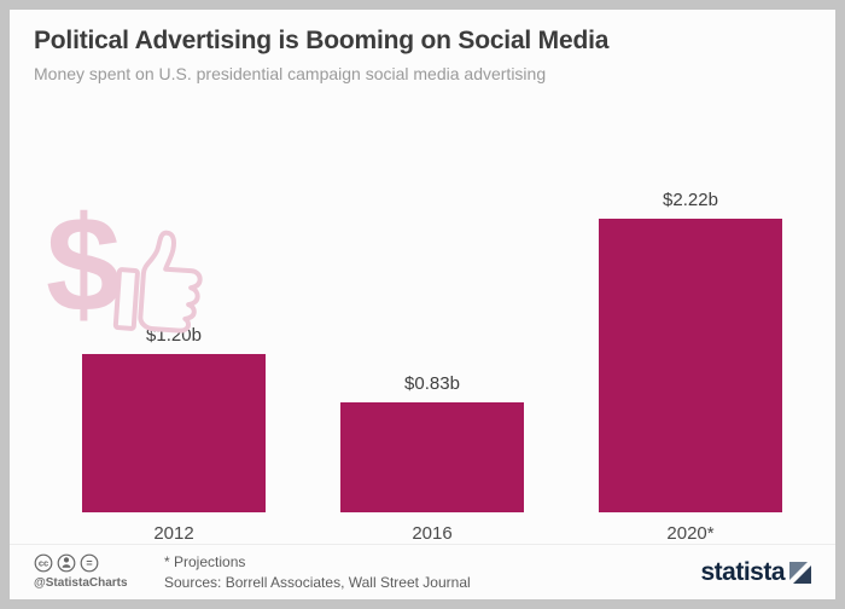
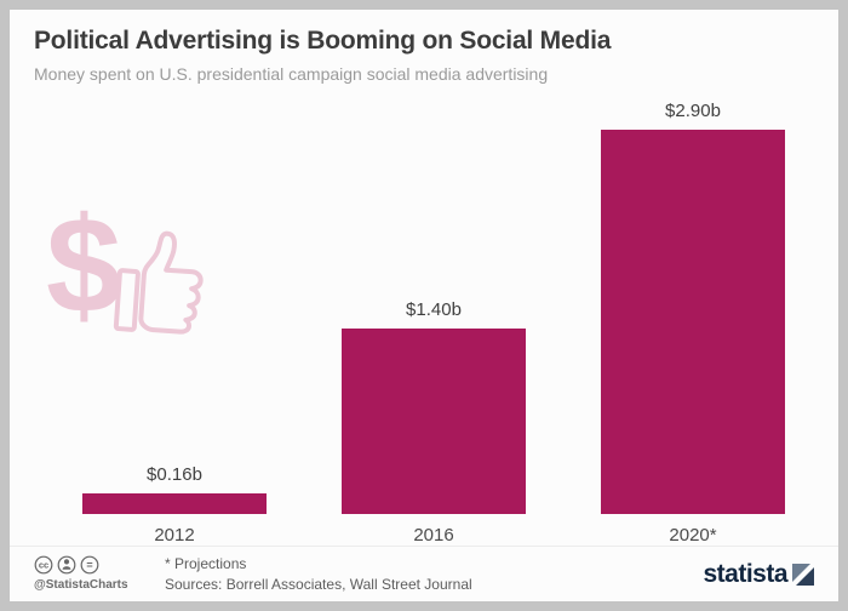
2012: $1.20b -> $0.16b
2016: $0.83b -> $1.40b
2020*: $2.22b -> $2.90b
